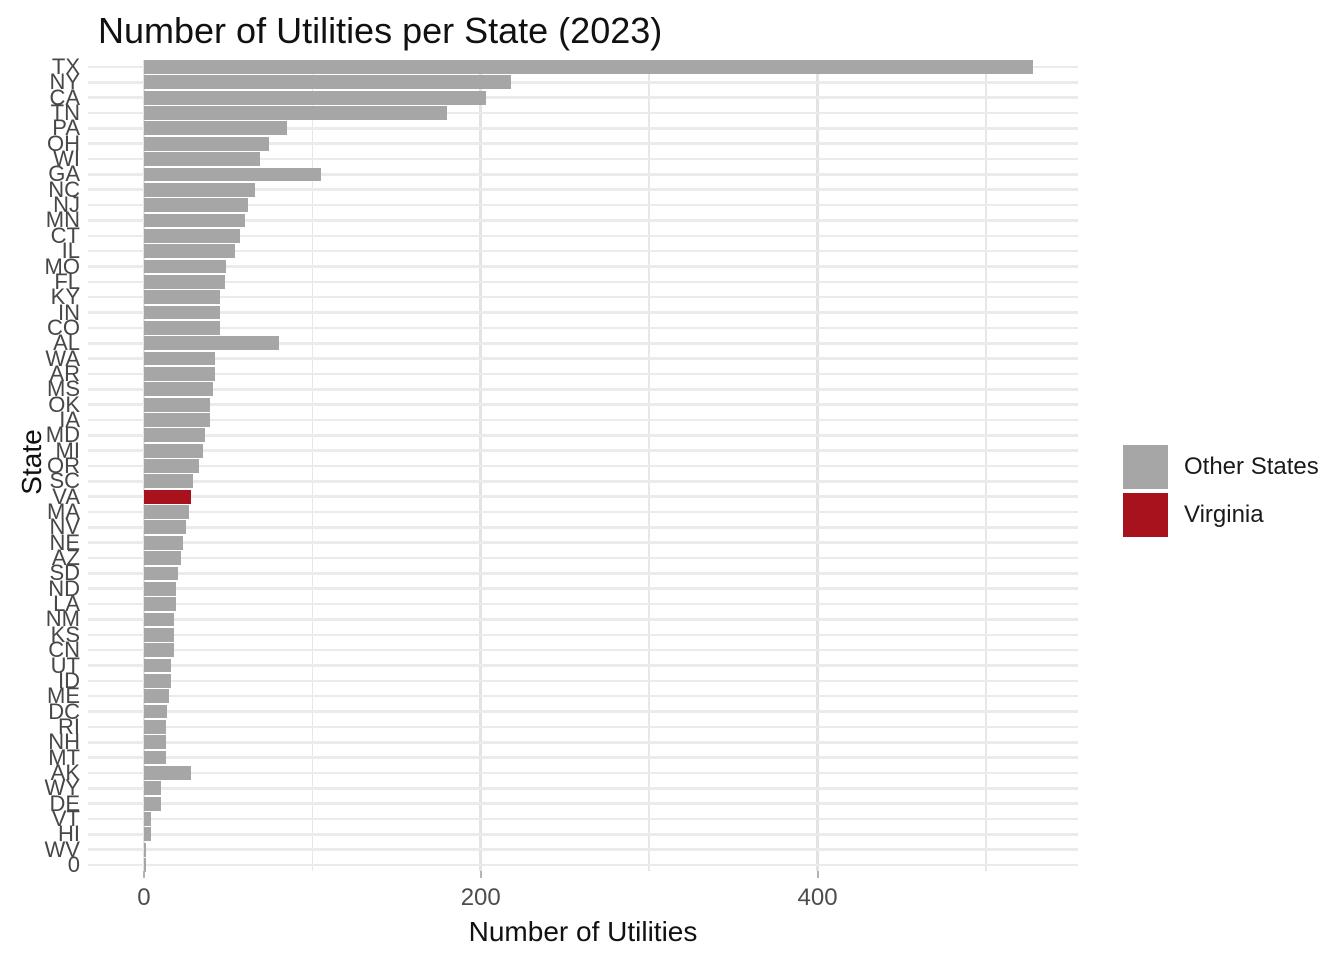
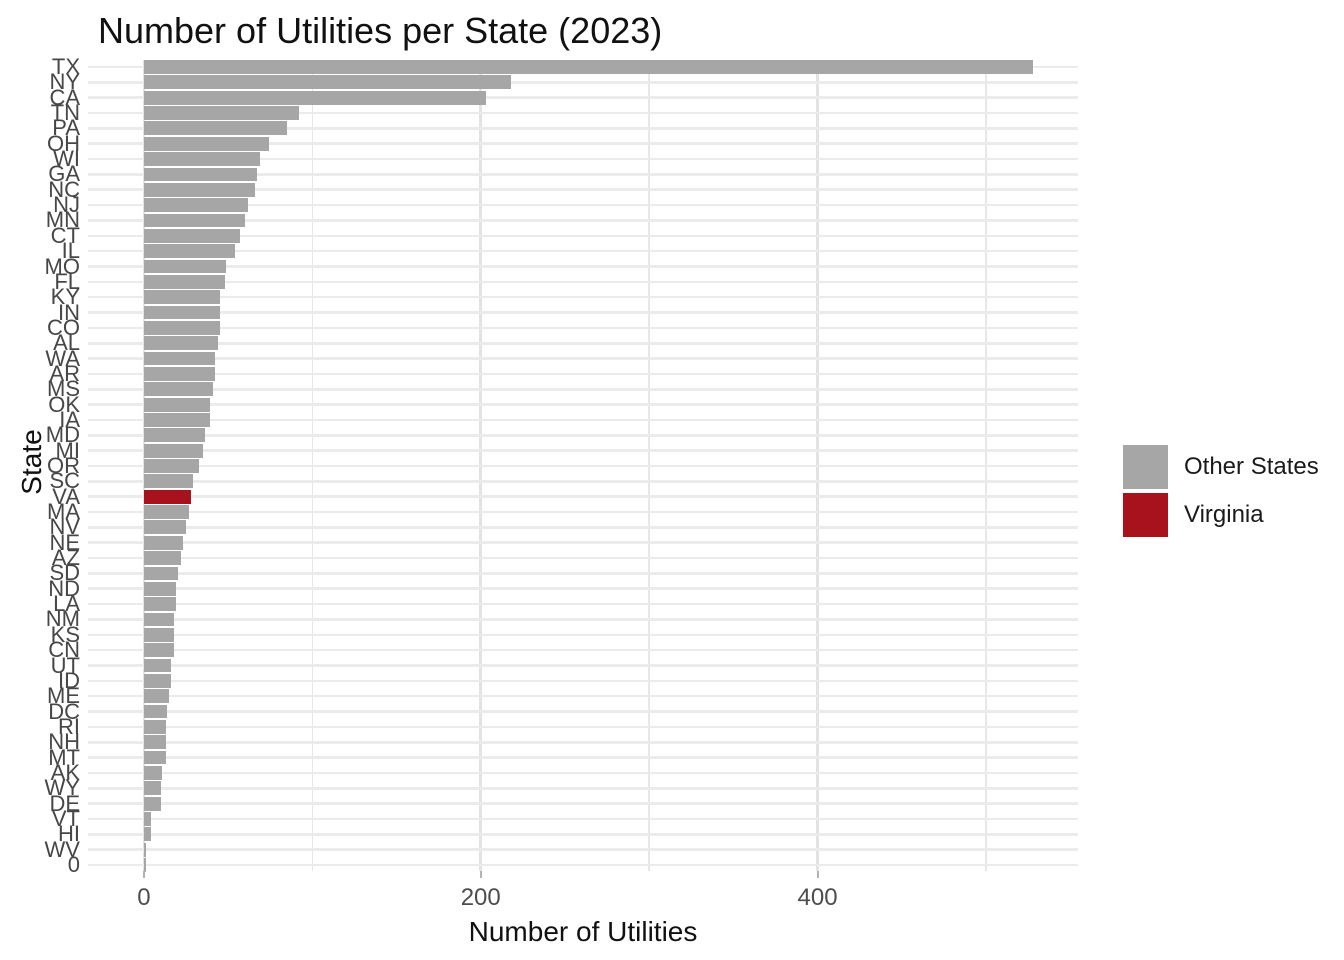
TN: 180 -> 92
GA: 105 -> 67
AL: 80 -> 44
AK: 28 -> 11
